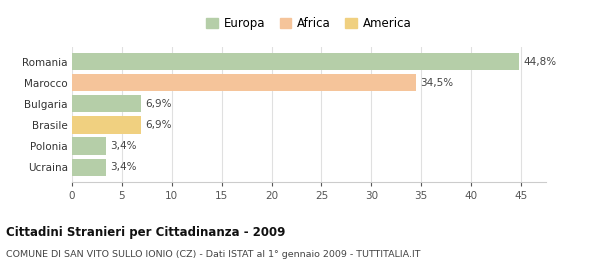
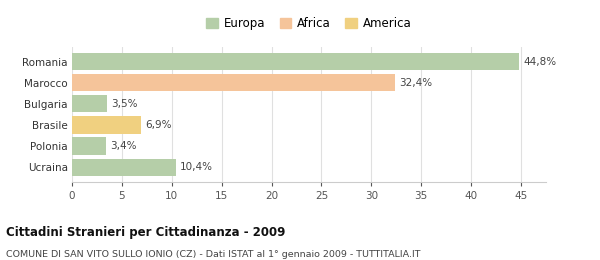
Marocco: 34,5% -> 32,4%
Bulgaria: 6,9% -> 3,5%
Ucraina: 3,4% -> 10,4%
